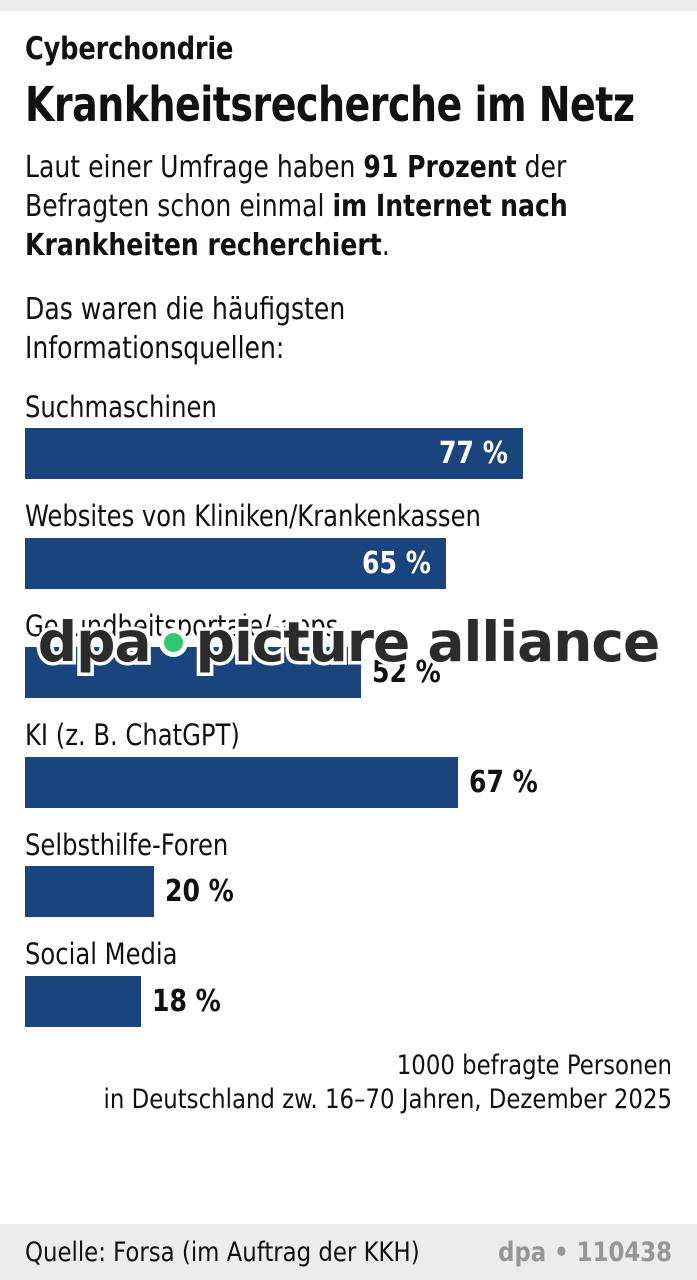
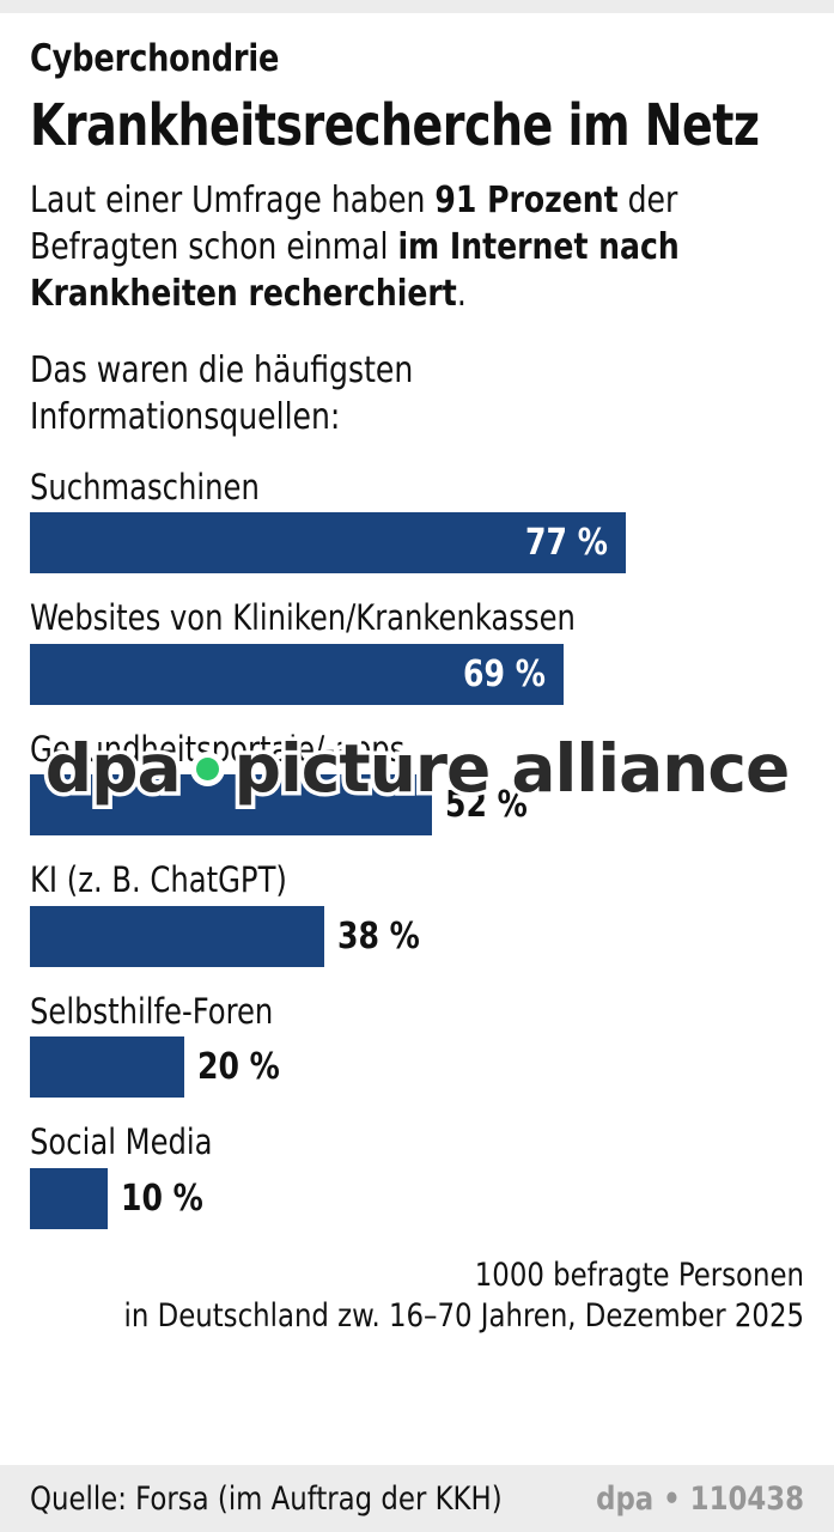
Websites von Kliniken/Krankenkassen: 65 -> 69
KI (z. B. ChatGPT): 67 -> 38
Social Media: 18 -> 10
